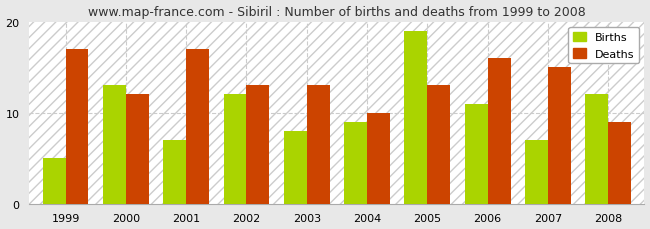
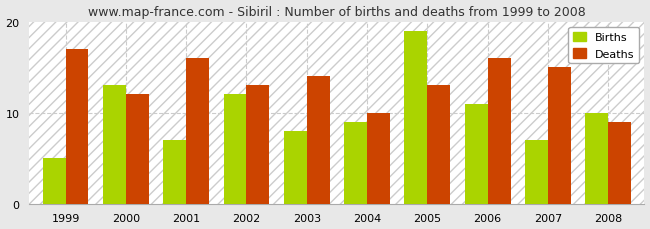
Deaths/2001: 17 -> 16
Deaths/2003: 13 -> 14
Births/2008: 12 -> 10
